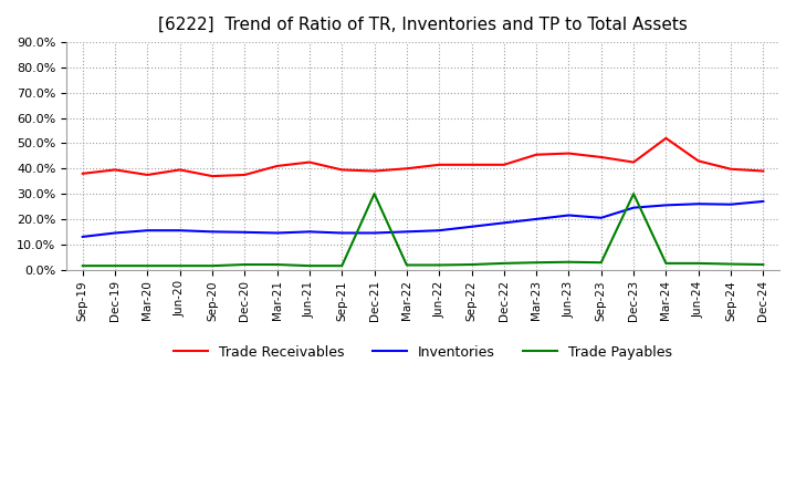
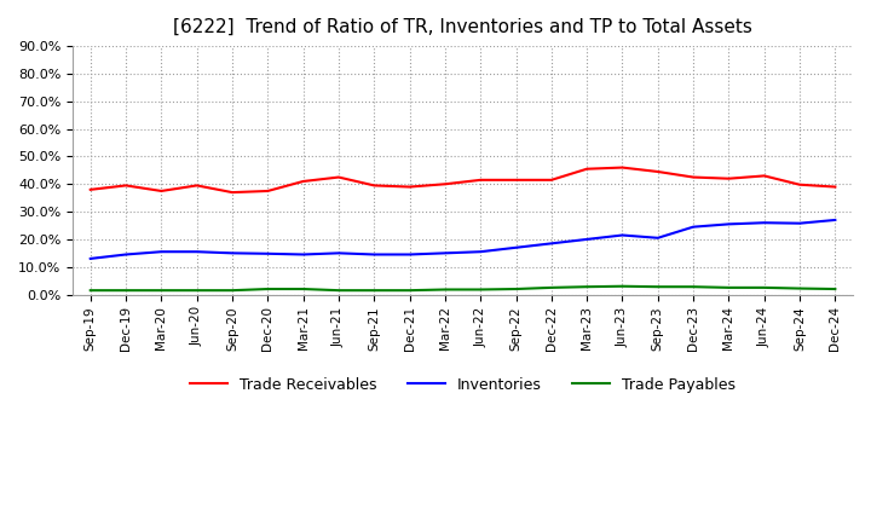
Trade Payables/Dec-21: 30.0% -> 1.5%
Trade Payables/Dec-23: 30.0% -> 2.8%
Trade Receivables/Mar-24: 52.0% -> 42.0%
